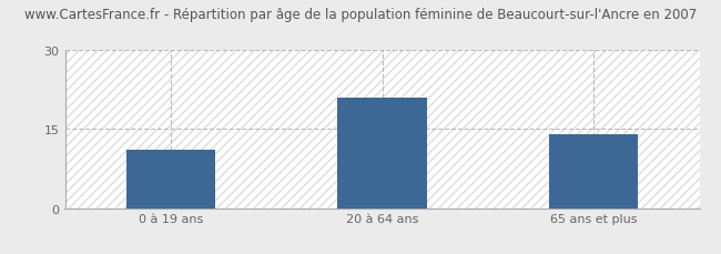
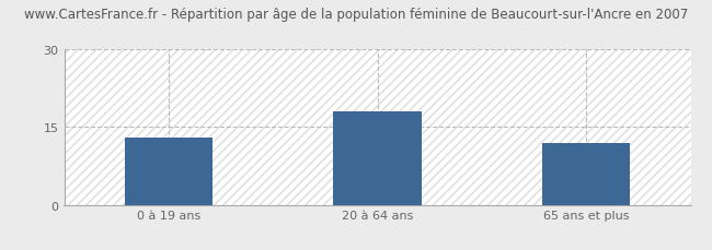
0 à 19 ans: 11 -> 13
20 à 64 ans: 21 -> 18
65 ans et plus: 14 -> 12
